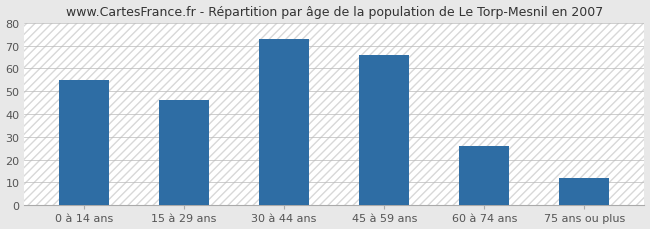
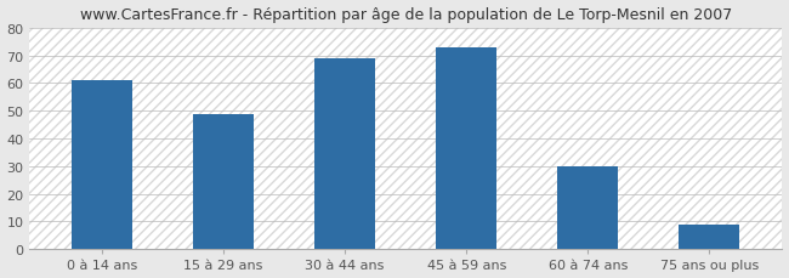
0 à 14 ans: 55 -> 61
15 à 29 ans: 46 -> 49
30 à 44 ans: 73 -> 69
45 à 59 ans: 66 -> 73
60 à 74 ans: 26 -> 30
75 ans ou plus: 12 -> 9
